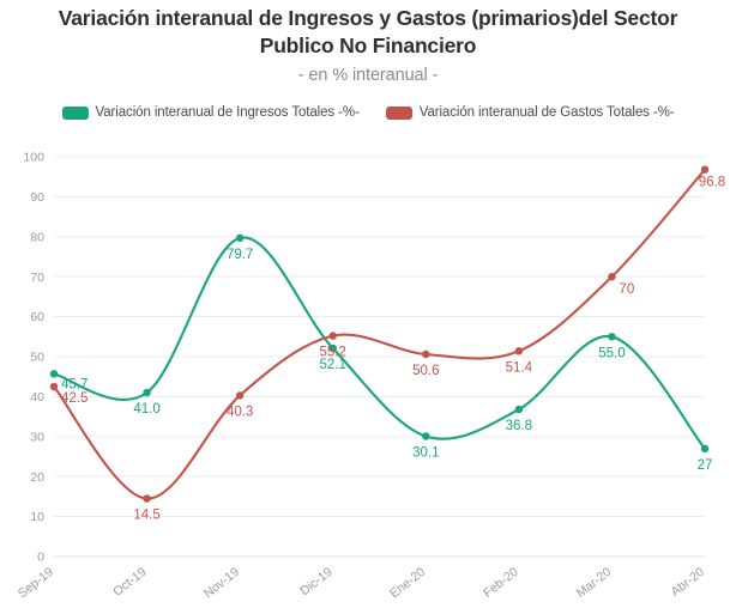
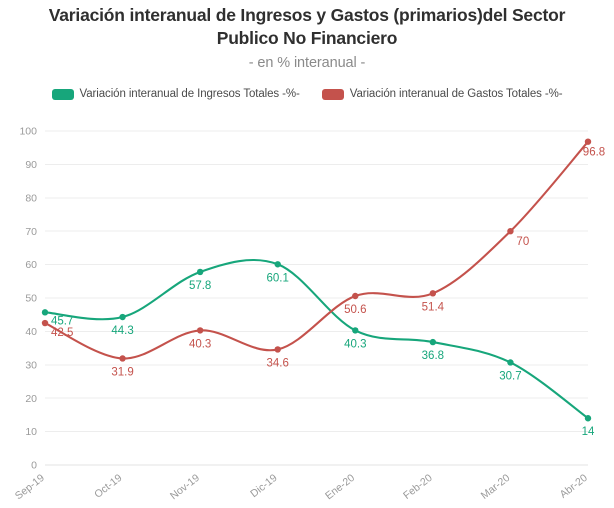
Variación interanual de Ingresos Totales -%-/Oct-19: 41.0 -> 44.3
Variación interanual de Gastos Totales -%-/Oct-19: 14.5 -> 31.9
Variación interanual de Ingresos Totales -%-/Nov-19: 79.7 -> 57.8
Variación interanual de Ingresos Totales -%-/Dic-19: 52.1 -> 60.1
Variación interanual de Gastos Totales -%-/Dic-19: 55.2 -> 34.6
Variación interanual de Ingresos Totales -%-/Ene-20: 30.1 -> 40.3
Variación interanual de Ingresos Totales -%-/Mar-20: 55.0 -> 30.7
Variación interanual de Ingresos Totales -%-/Abr-20: 27 -> 14
